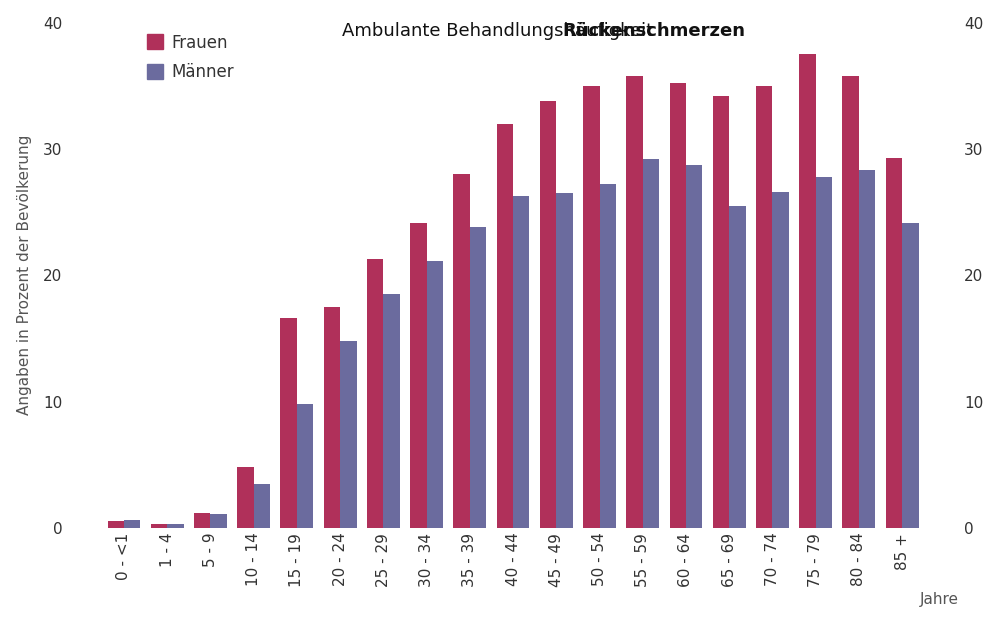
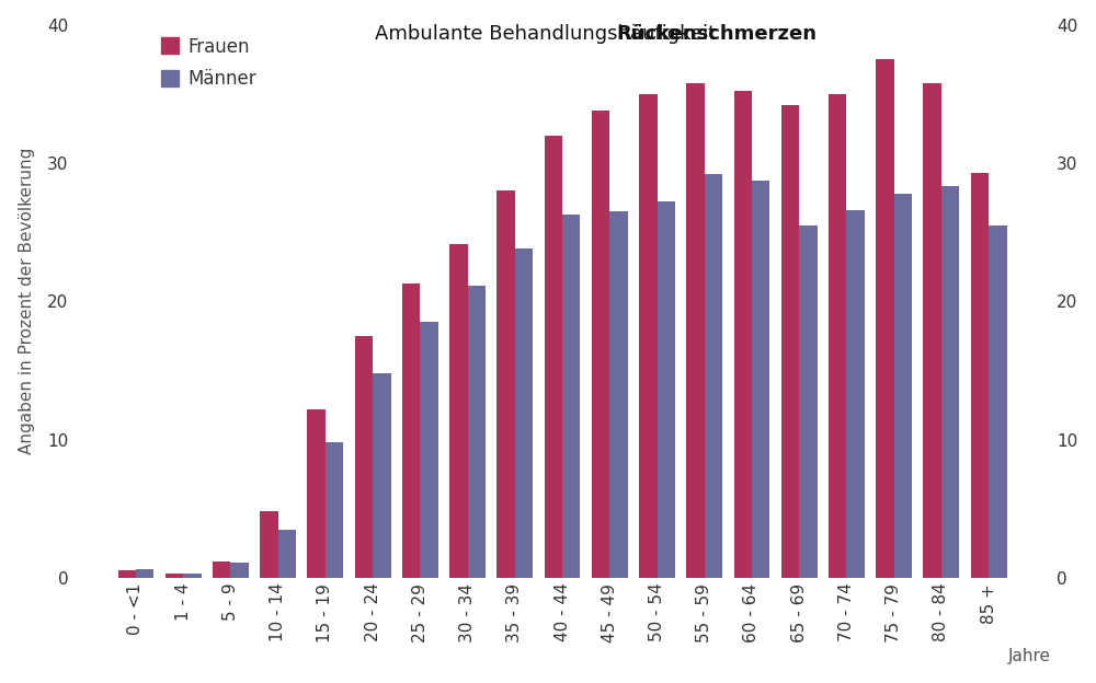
Frauen/15 - 19: 16.6 -> 12.2
Männer/85 +: 24.1 -> 25.5
